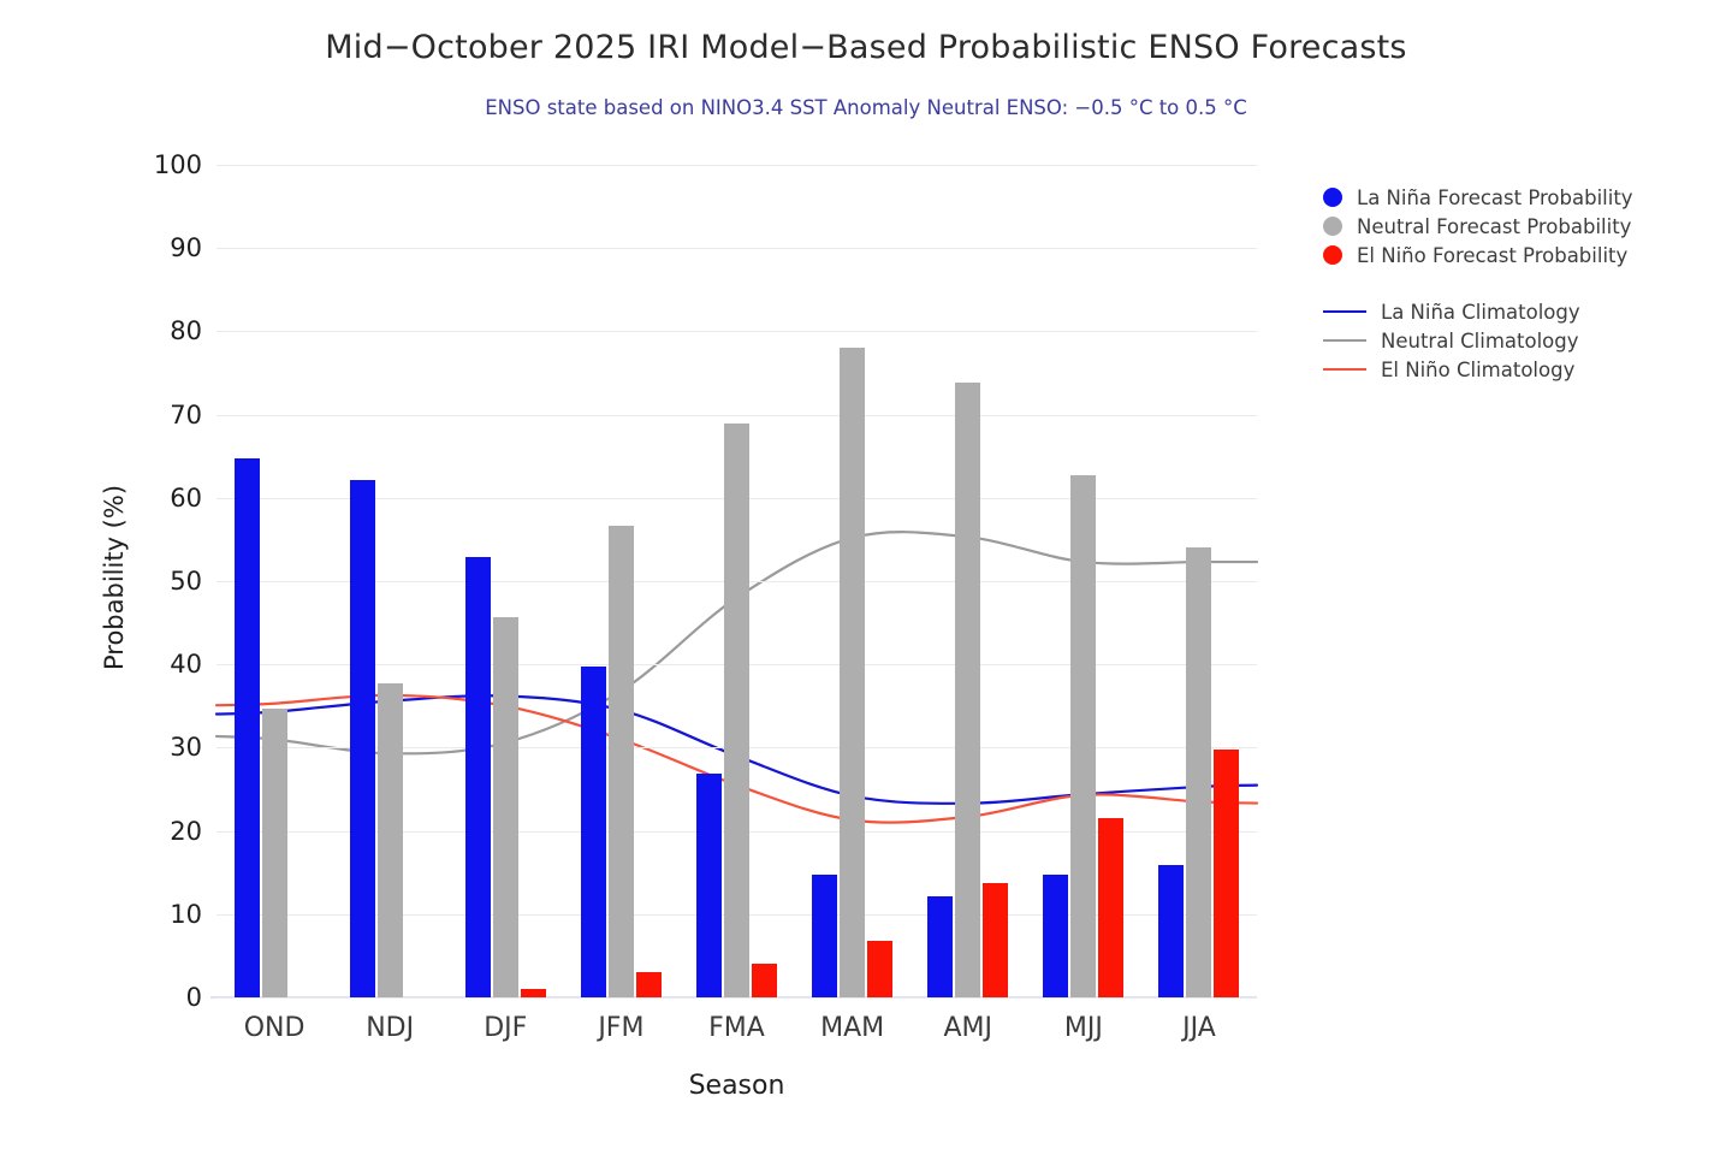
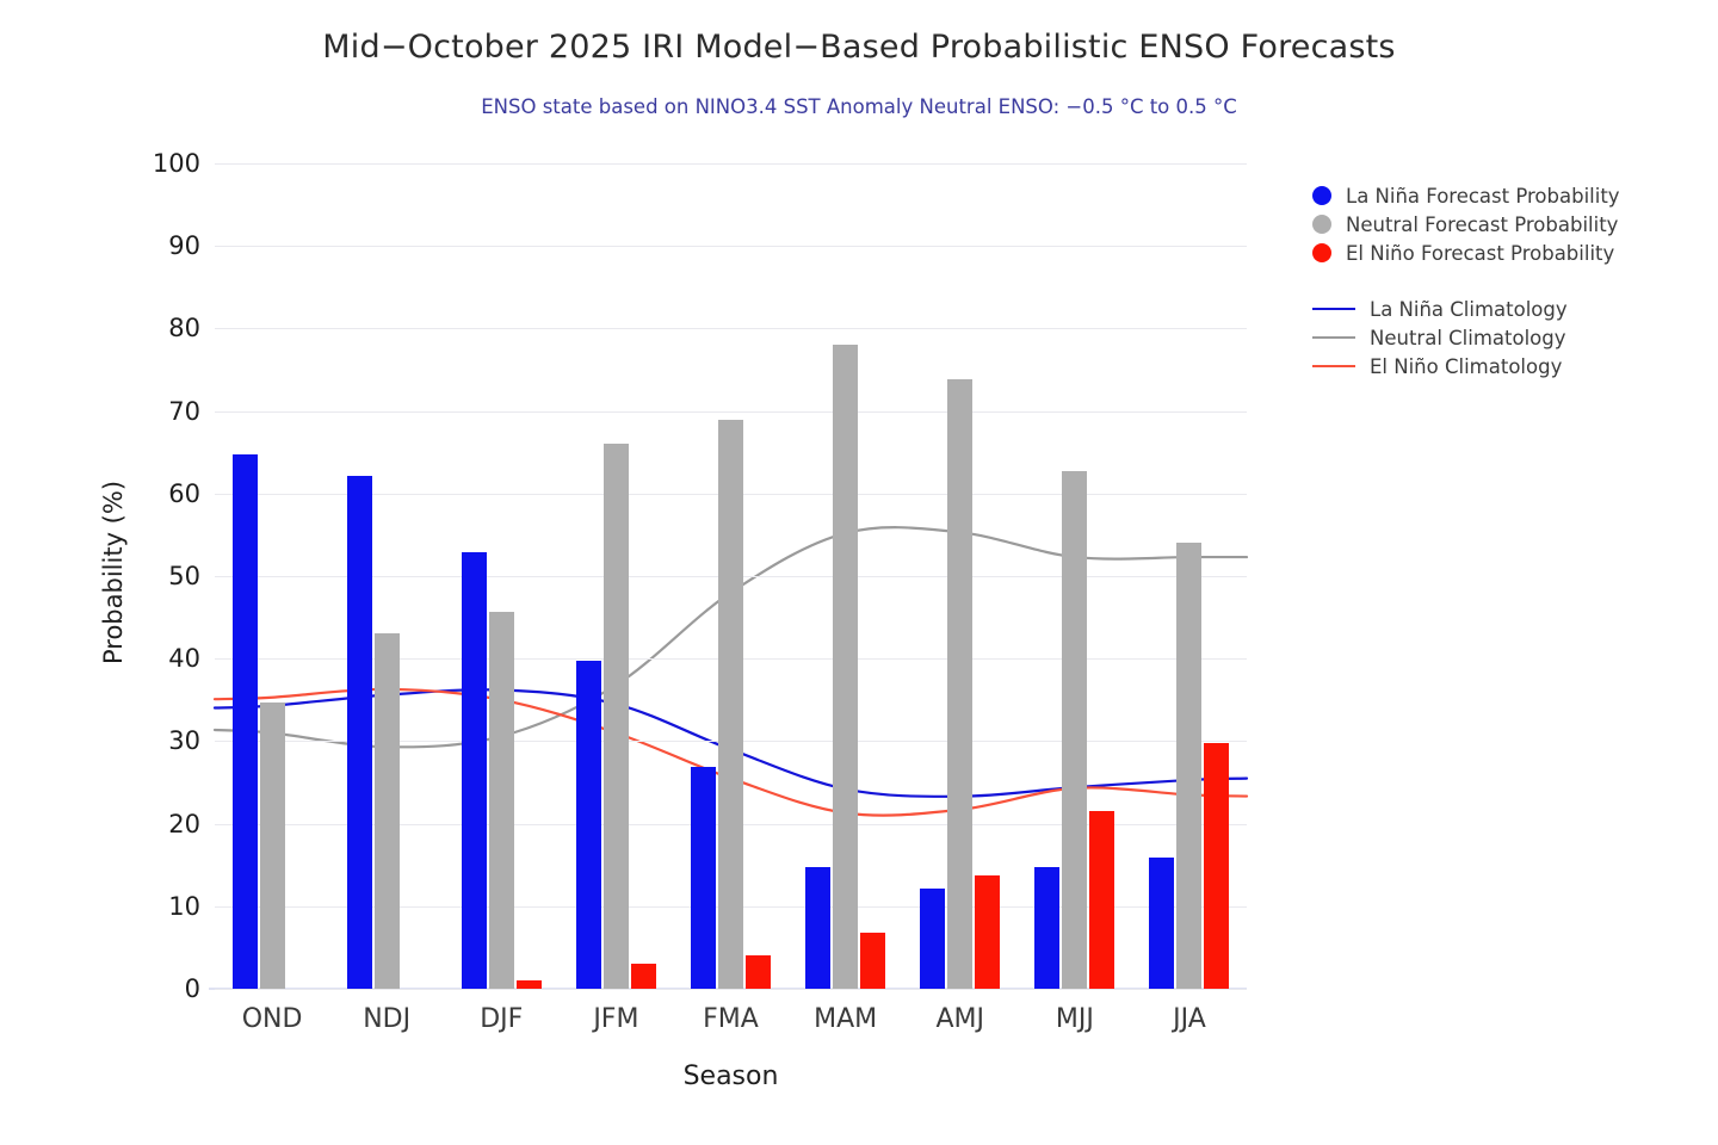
Neutral Forecast Probability/NDJ: 38 -> 43
Neutral Forecast Probability/JFM: 57 -> 66
